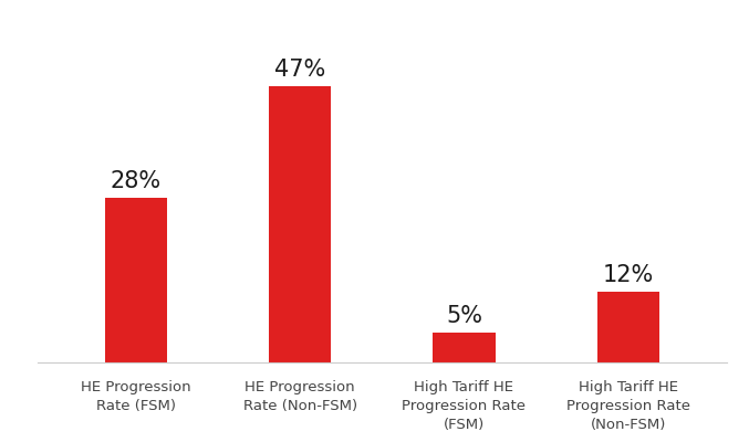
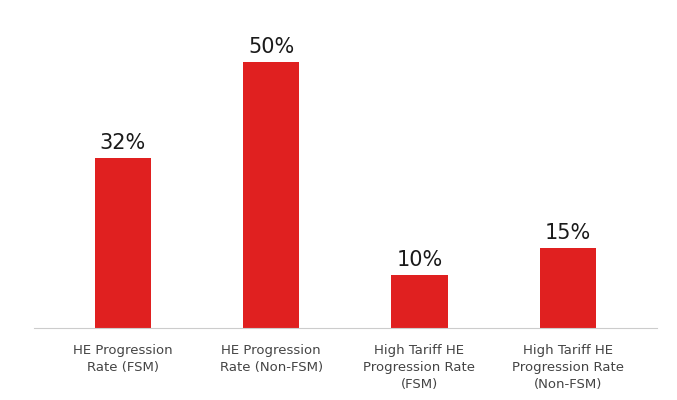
HE Progression Rate (FSM): 28% -> 32%
HE Progression Rate (Non-FSM): 47% -> 50%
High Tariff HE Progression Rate (FSM): 5% -> 10%
High Tariff HE Progression Rate (Non-FSM): 12% -> 15%
